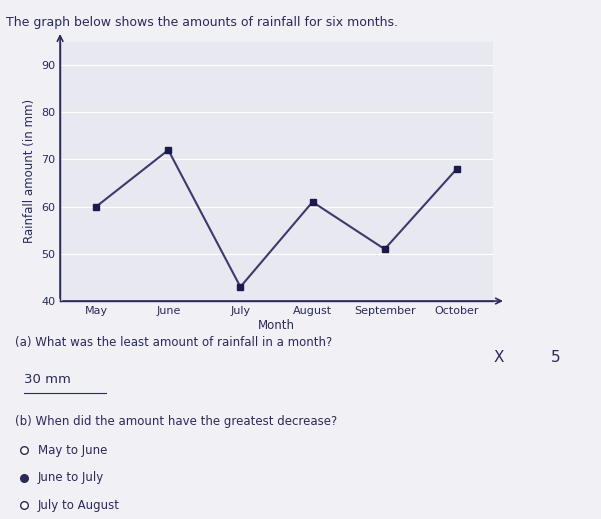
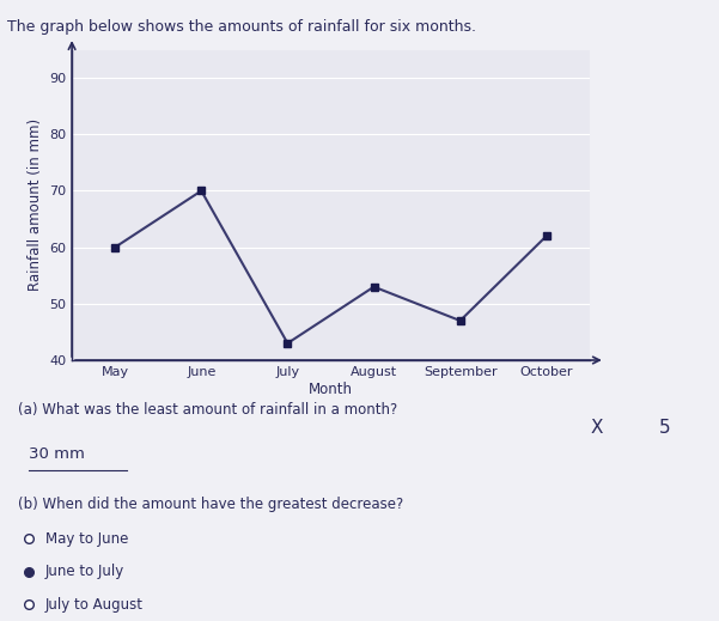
June: 72 -> 70
August: 61 -> 53
September: 51 -> 47
October: 68 -> 62
